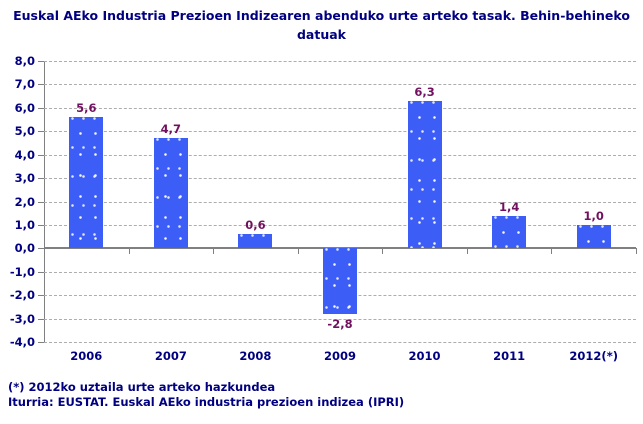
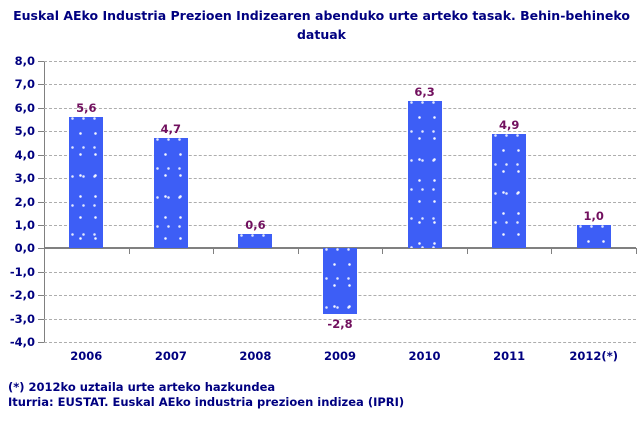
2011: 1,4 -> 4,9
